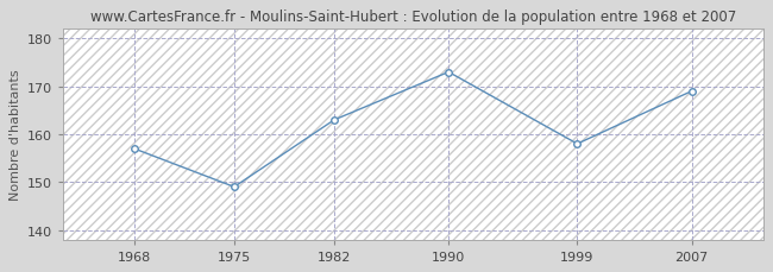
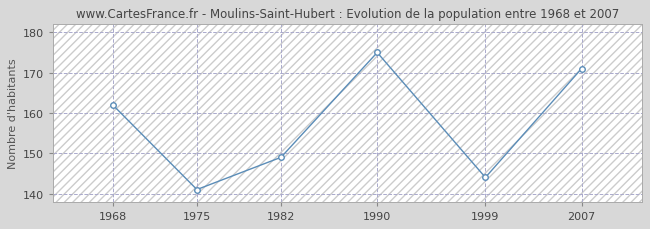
1968: 157 -> 162
1975: 149 -> 141
1982: 163 -> 149
1990: 173 -> 175
1999: 158 -> 144
2007: 169 -> 171
